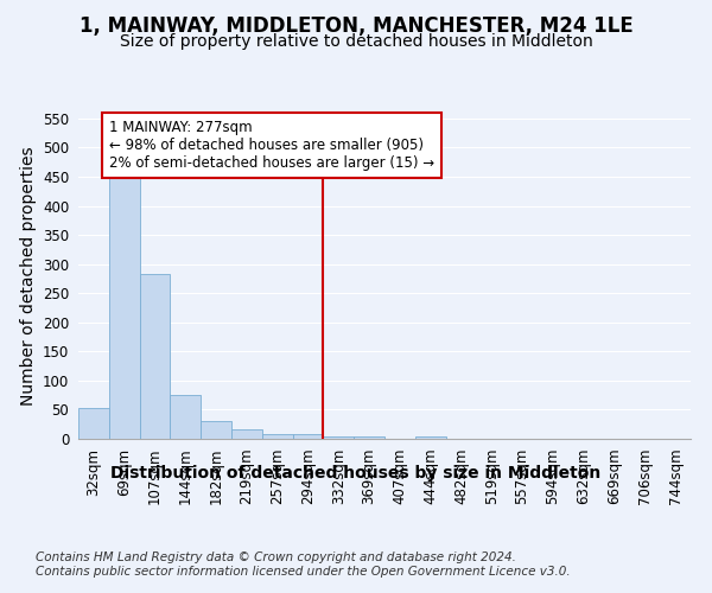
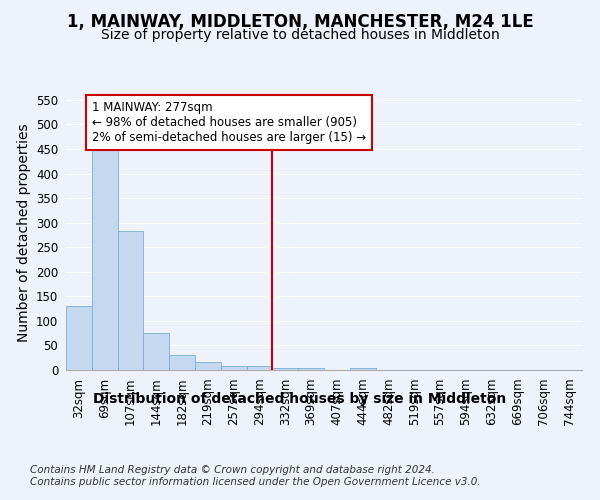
32sqm: 52 -> 130
